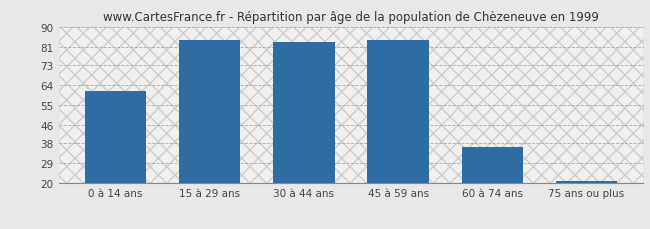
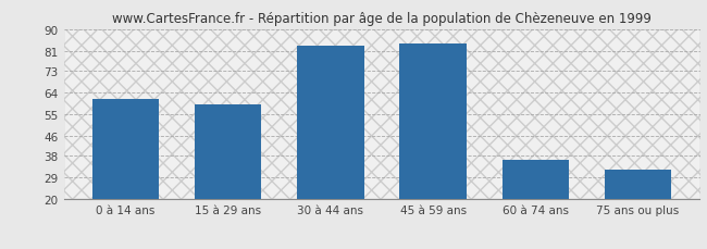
15 à 29 ans: 84 -> 59
75 ans ou plus: 21 -> 32
